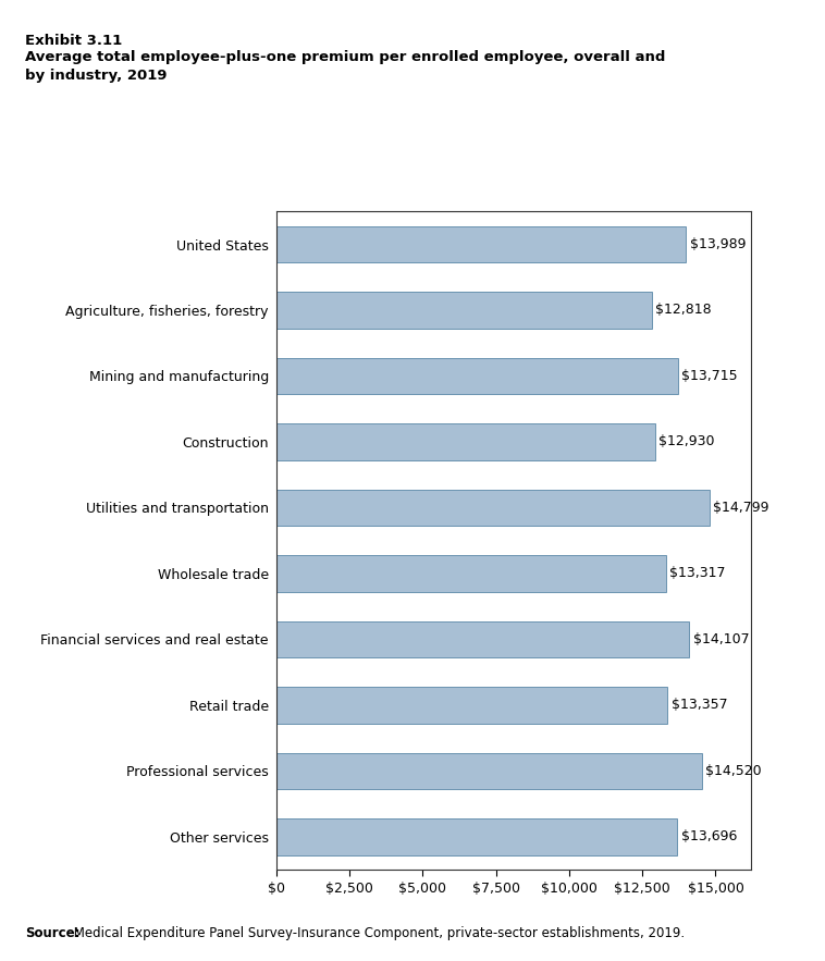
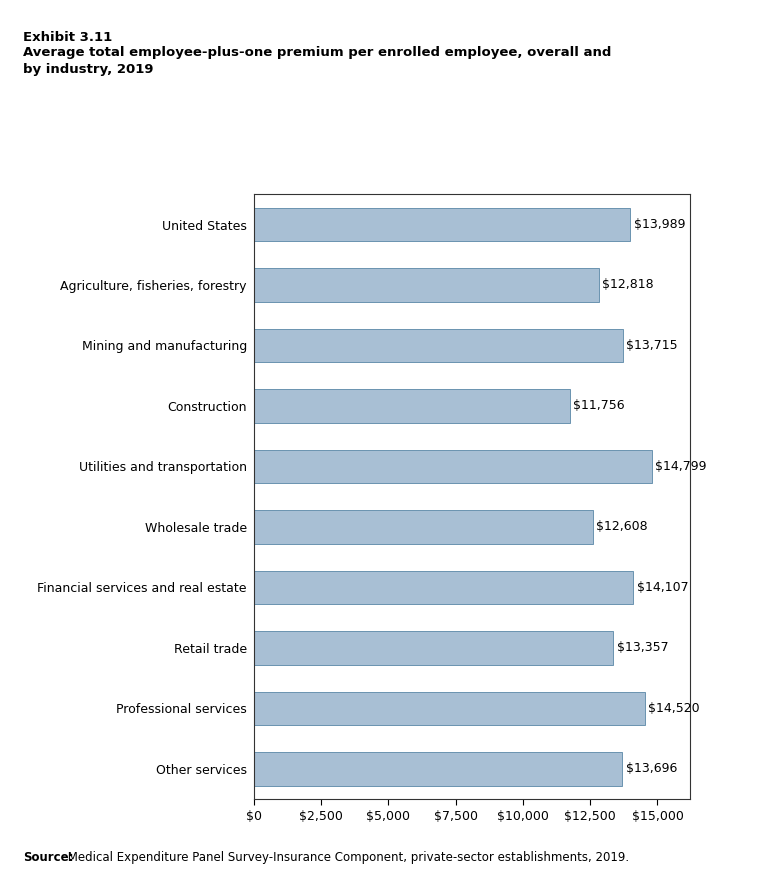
Construction: $12,930 -> $11,756
Wholesale trade: $13,317 -> $12,608
